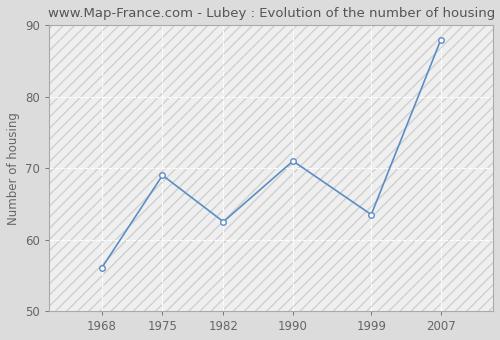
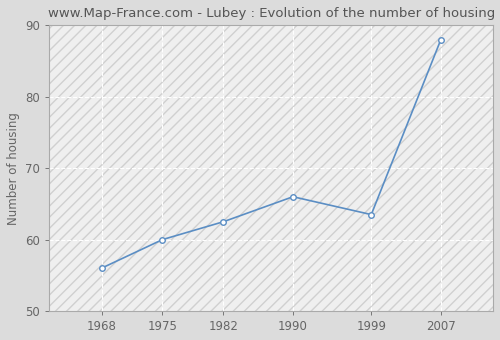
1975: 69.0 -> 60.0
1990: 71.0 -> 66.0
